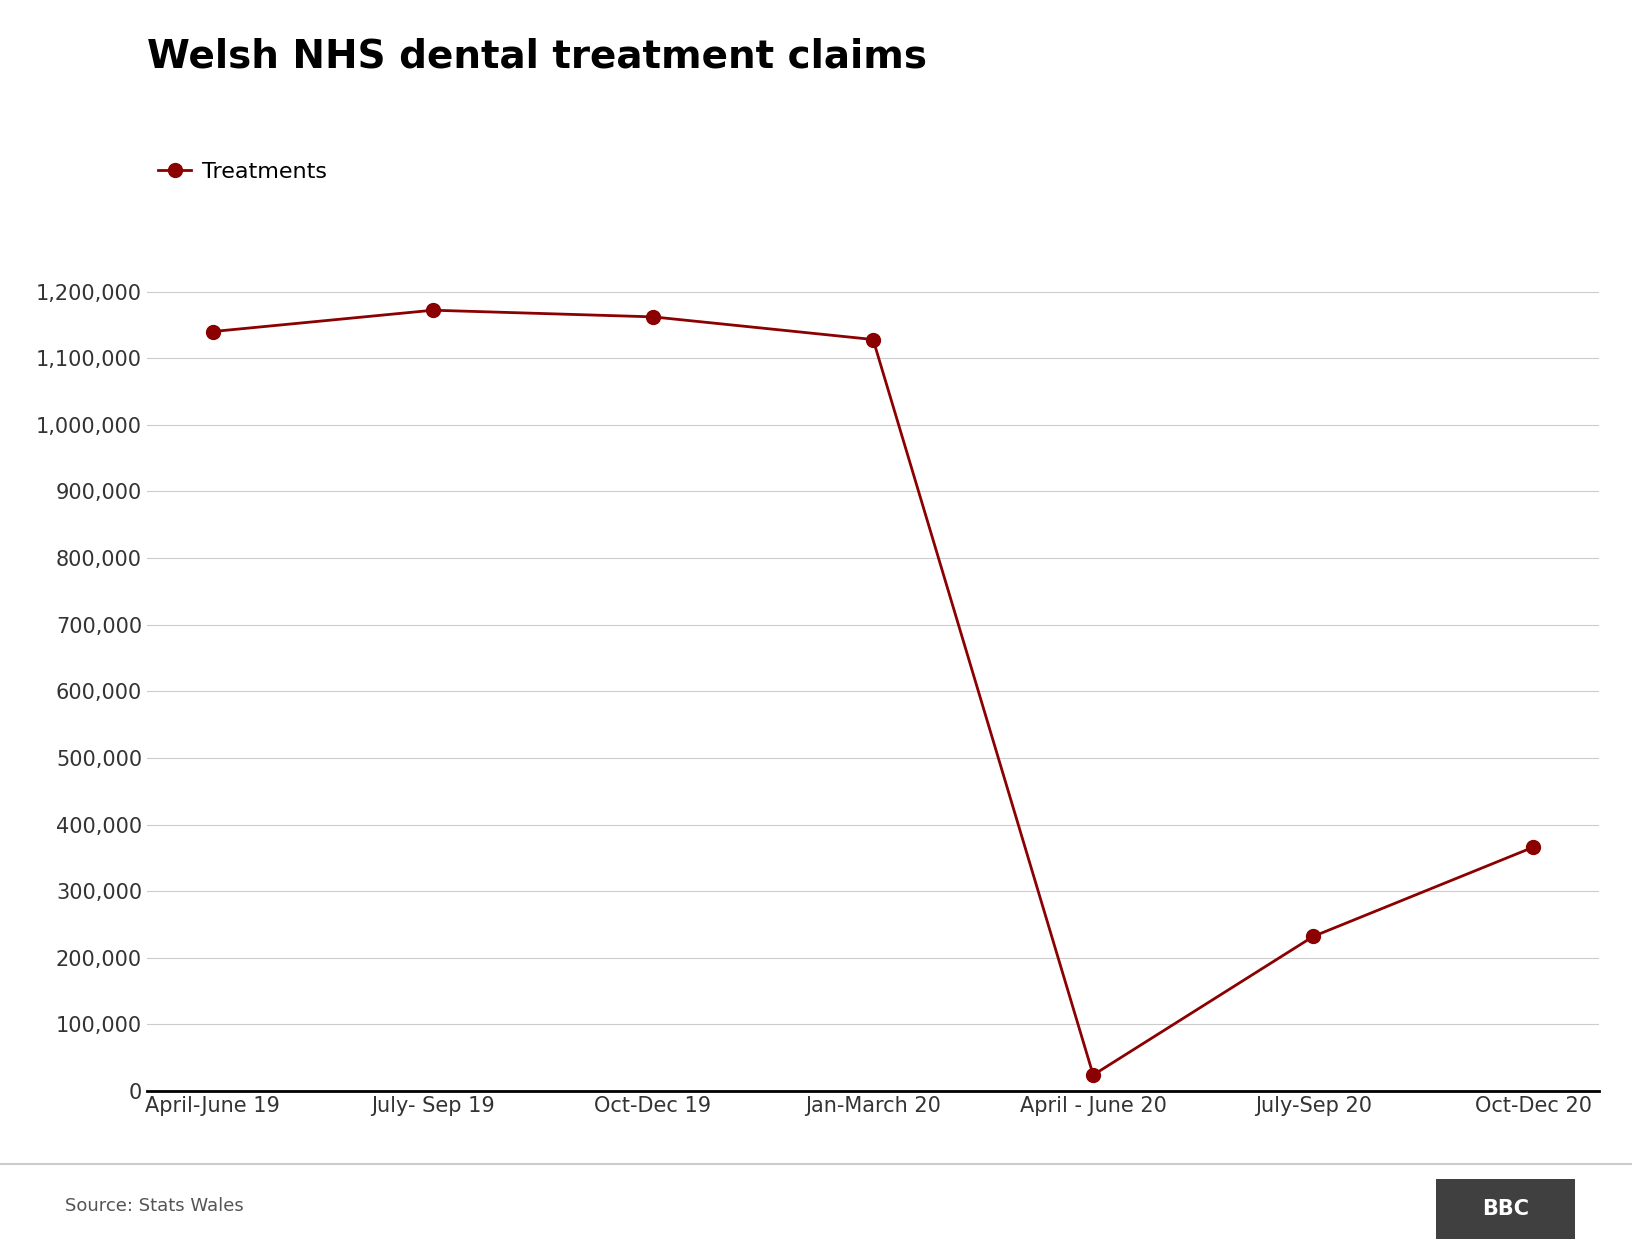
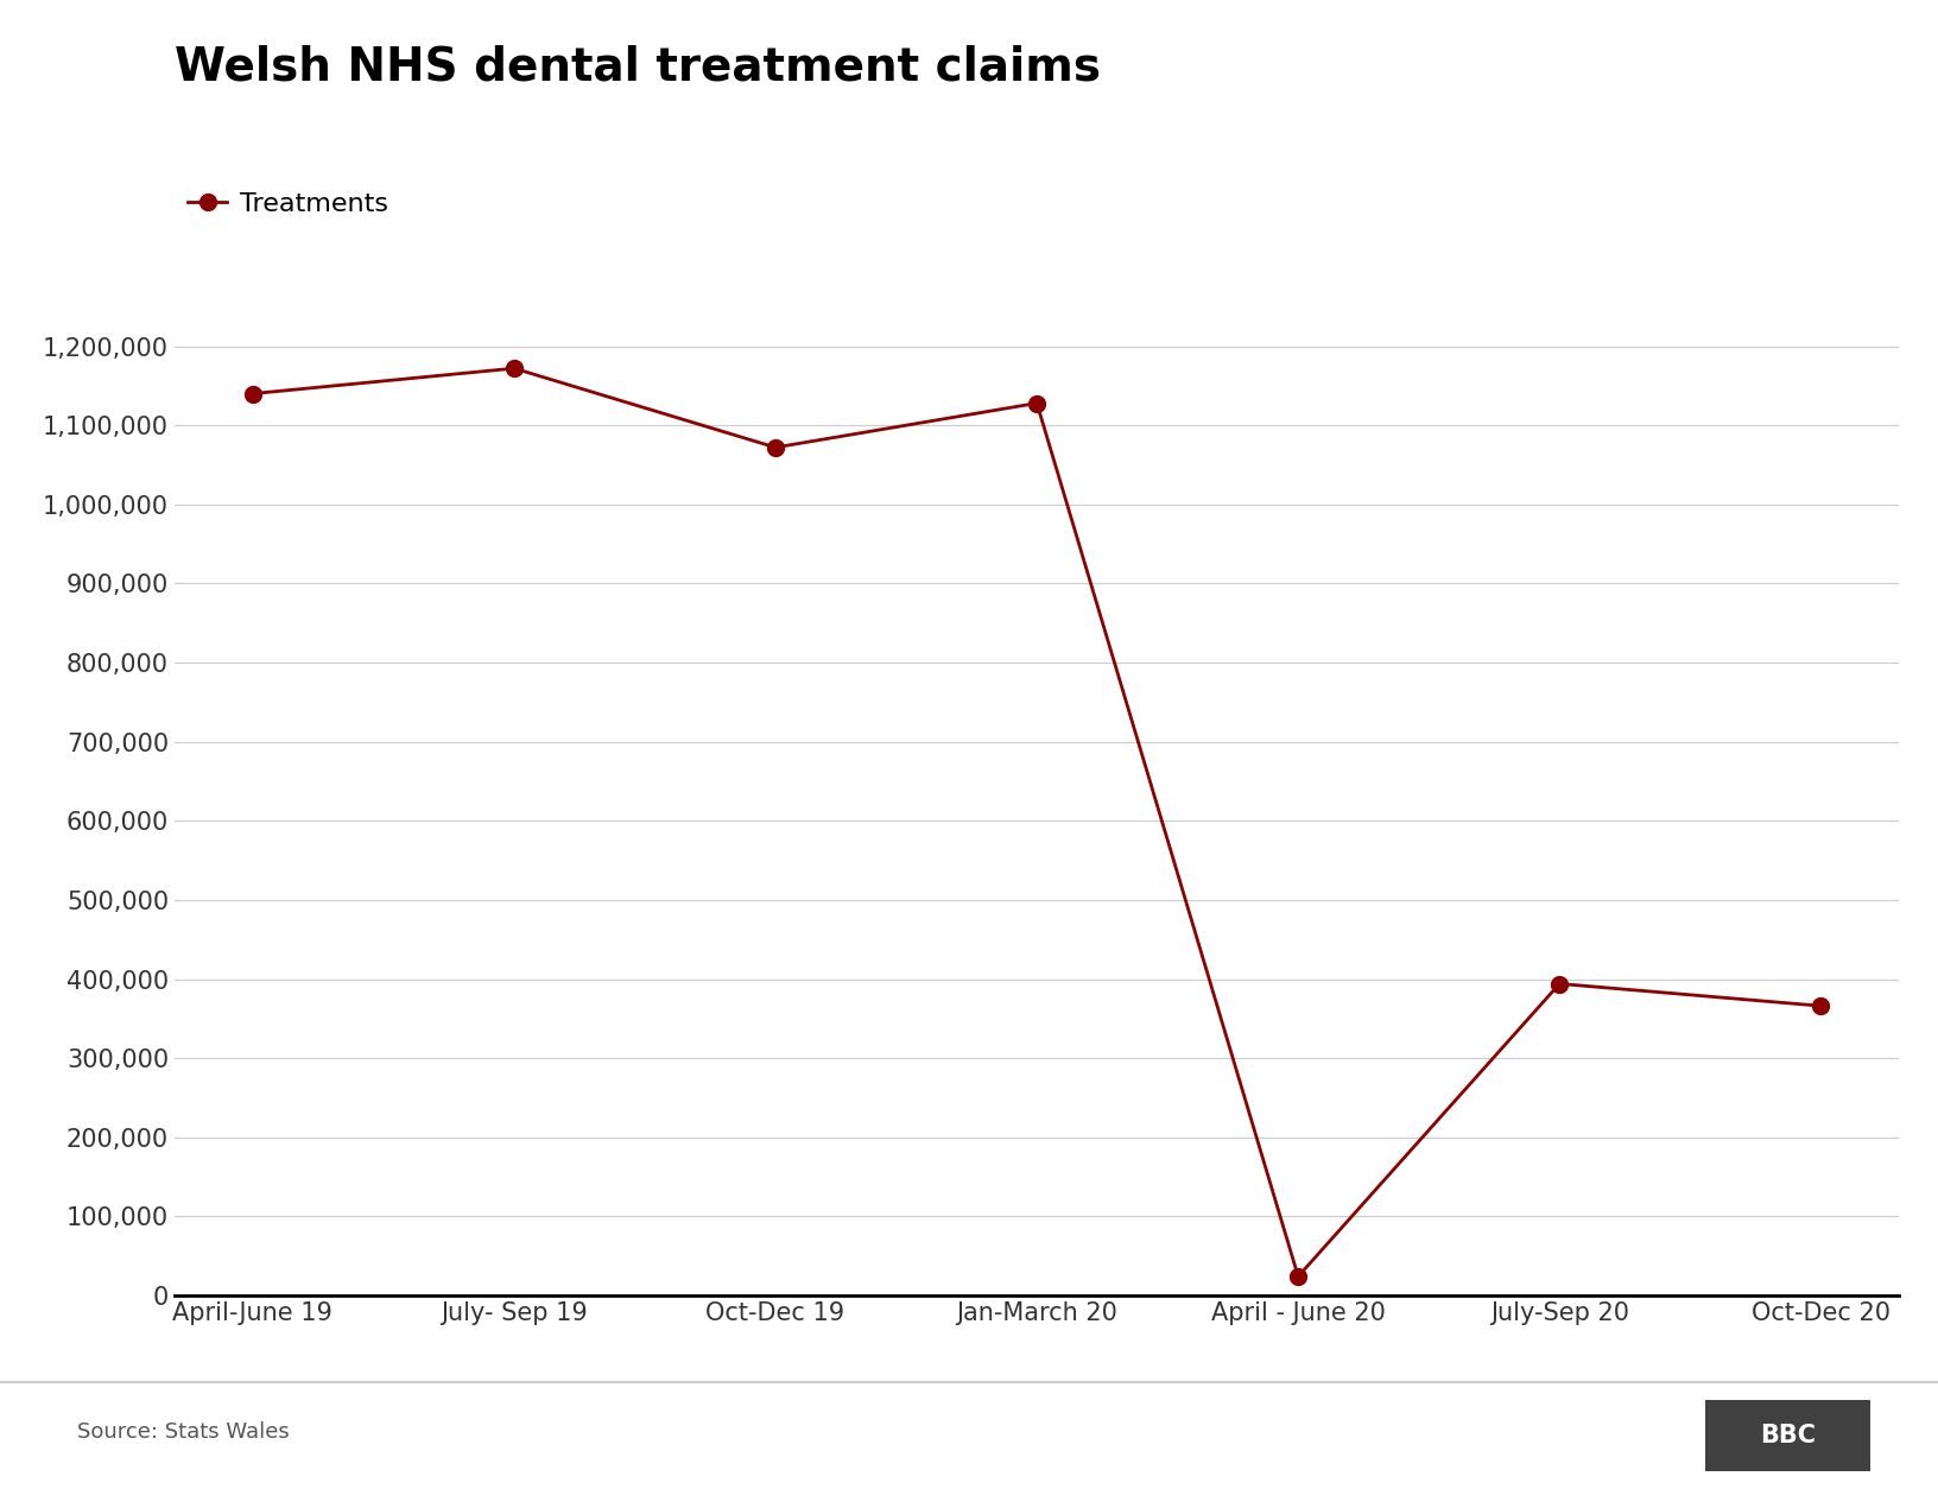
Oct-Dec 19: 1,162,000 -> 1,072,000
July-Sep 20: 232,000 -> 394,000
